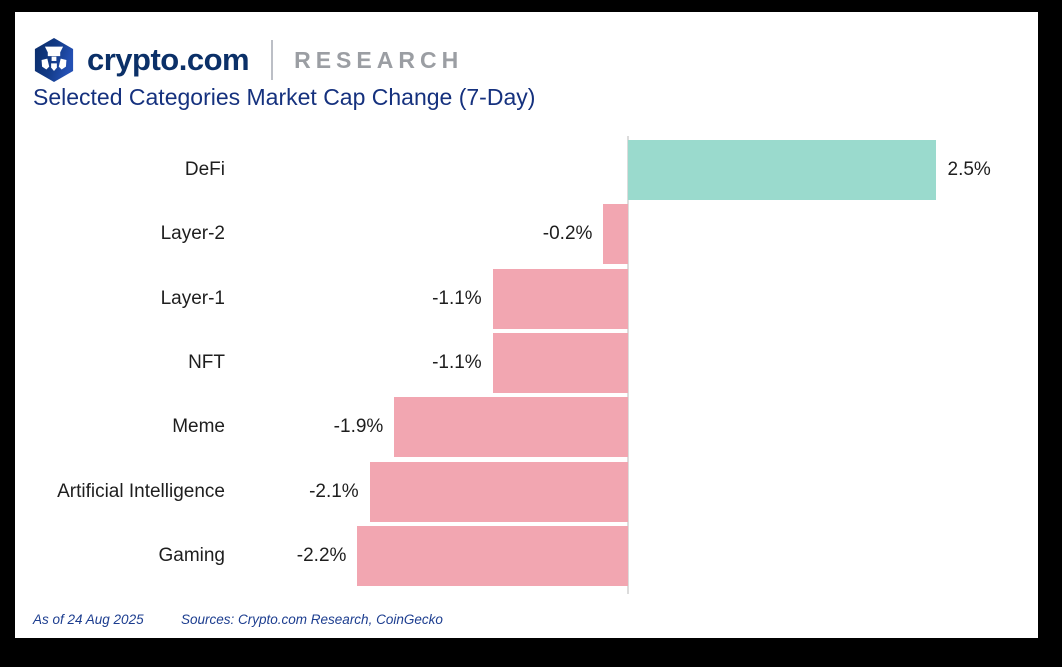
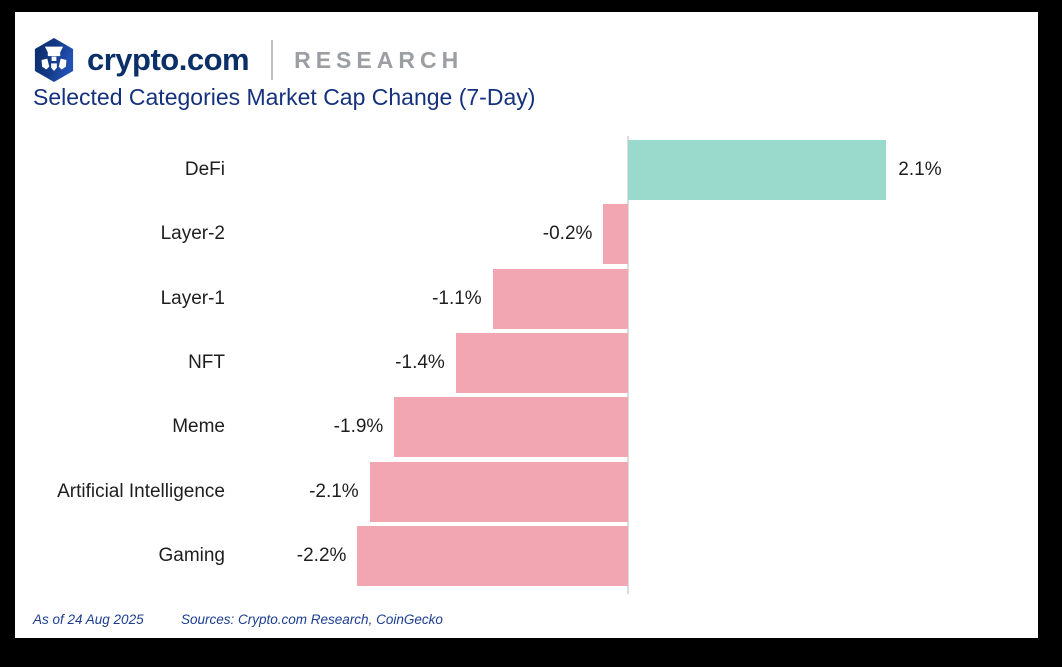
DeFi: 2.5% -> 2.1%
NFT: -1.1% -> -1.4%
